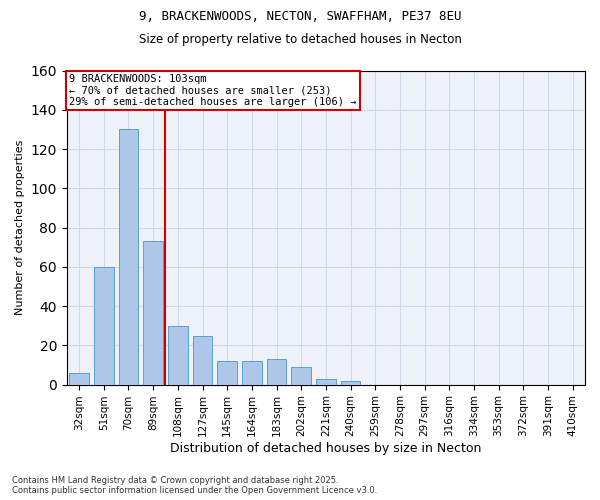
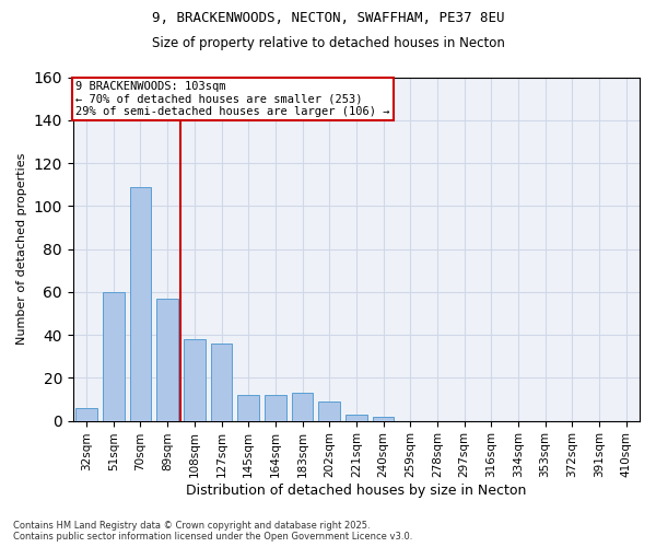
70sqm: 130 -> 109
89sqm: 73 -> 57
108sqm: 30 -> 38
127sqm: 25 -> 36
